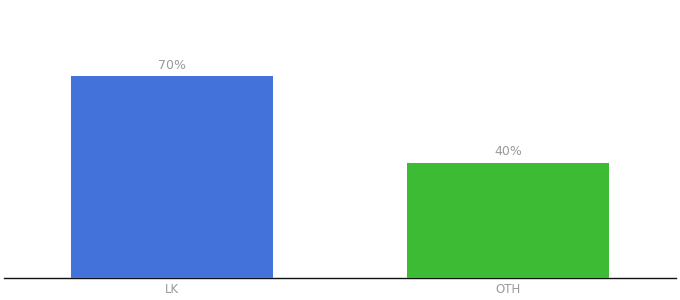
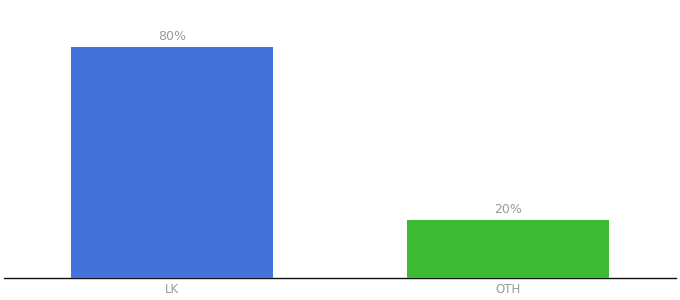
LK: 70% -> 80%
OTH: 40% -> 20%
